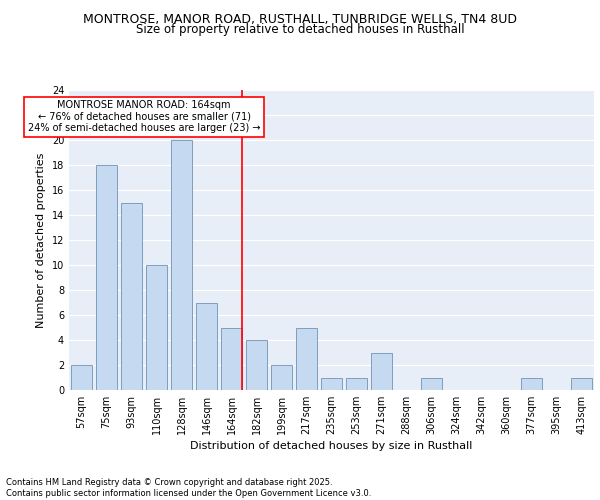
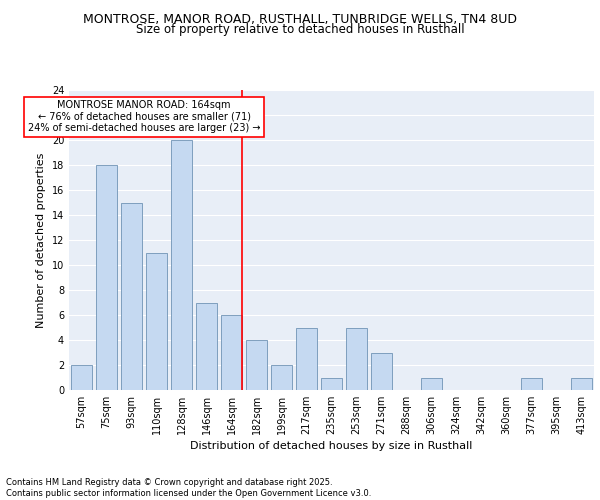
110sqm: 10 -> 11
164sqm: 5 -> 6
253sqm: 1 -> 5
